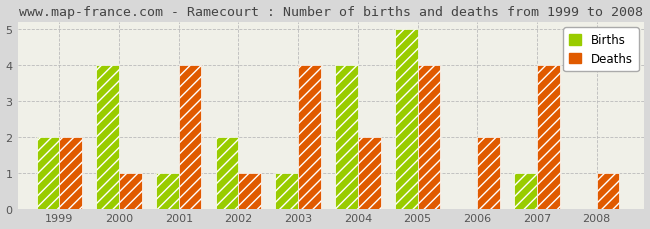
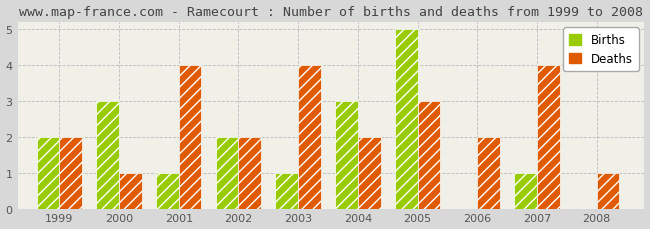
Births/2000: 4 -> 3
Deaths/2002: 1 -> 2
Births/2004: 4 -> 3
Deaths/2005: 4 -> 3
